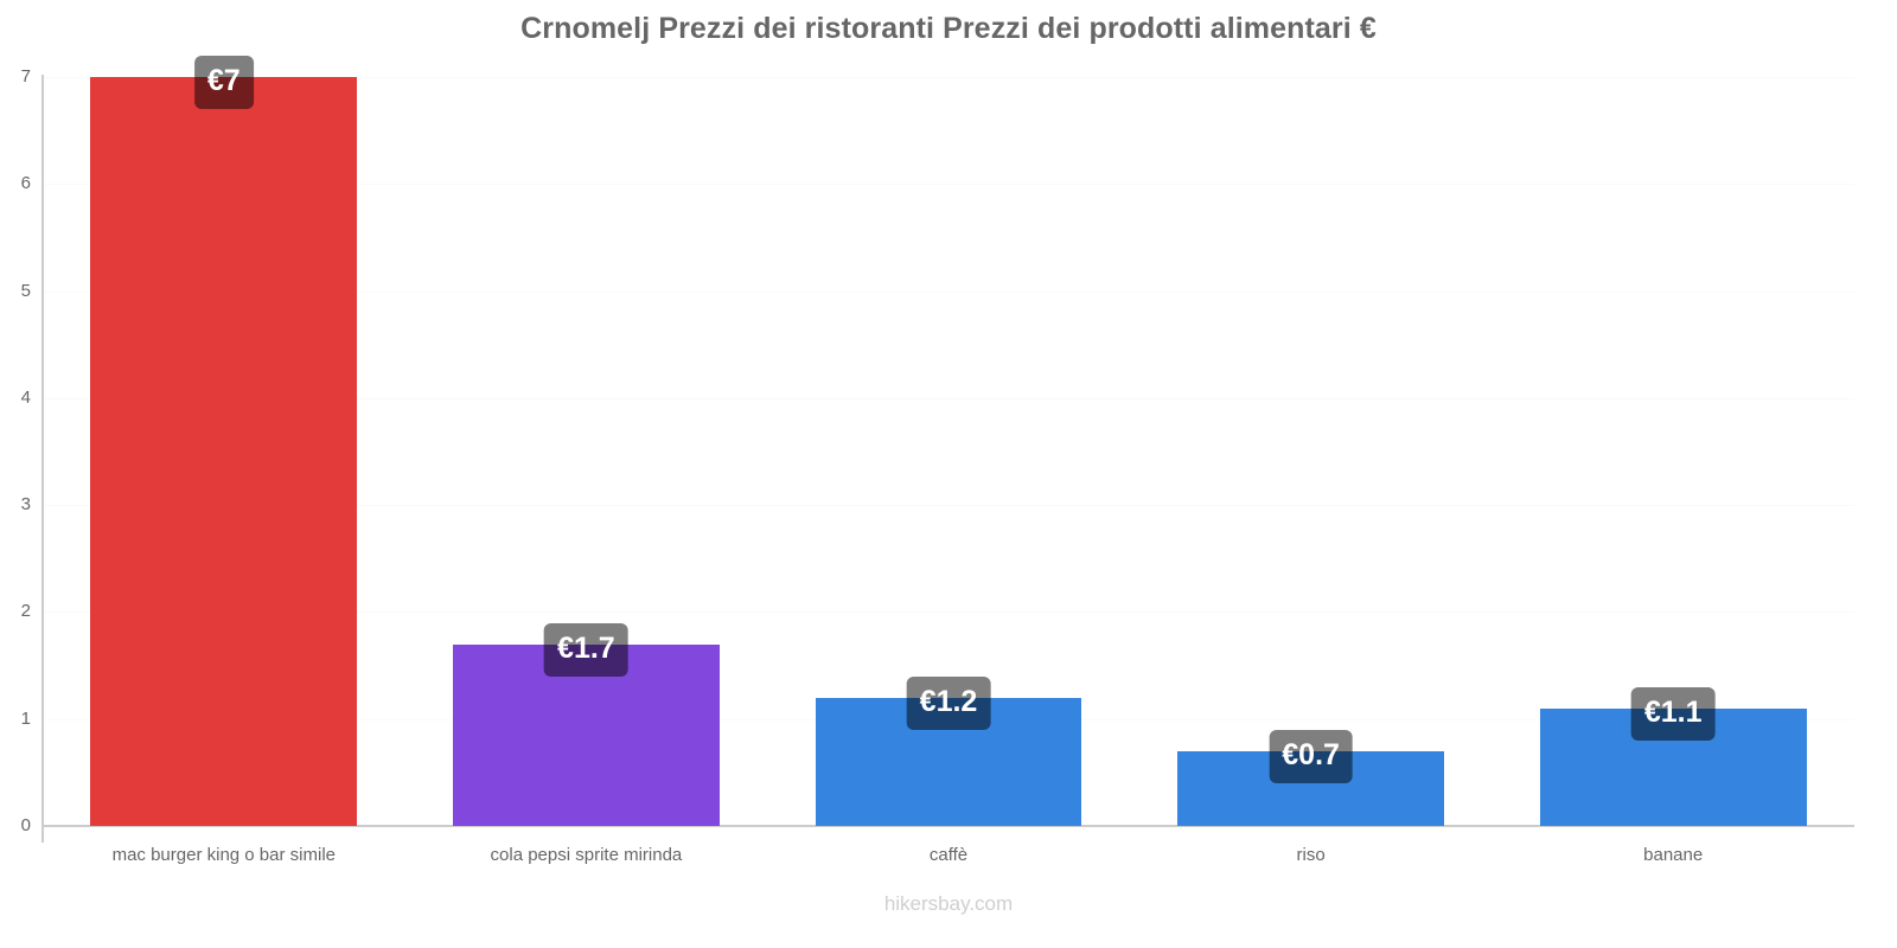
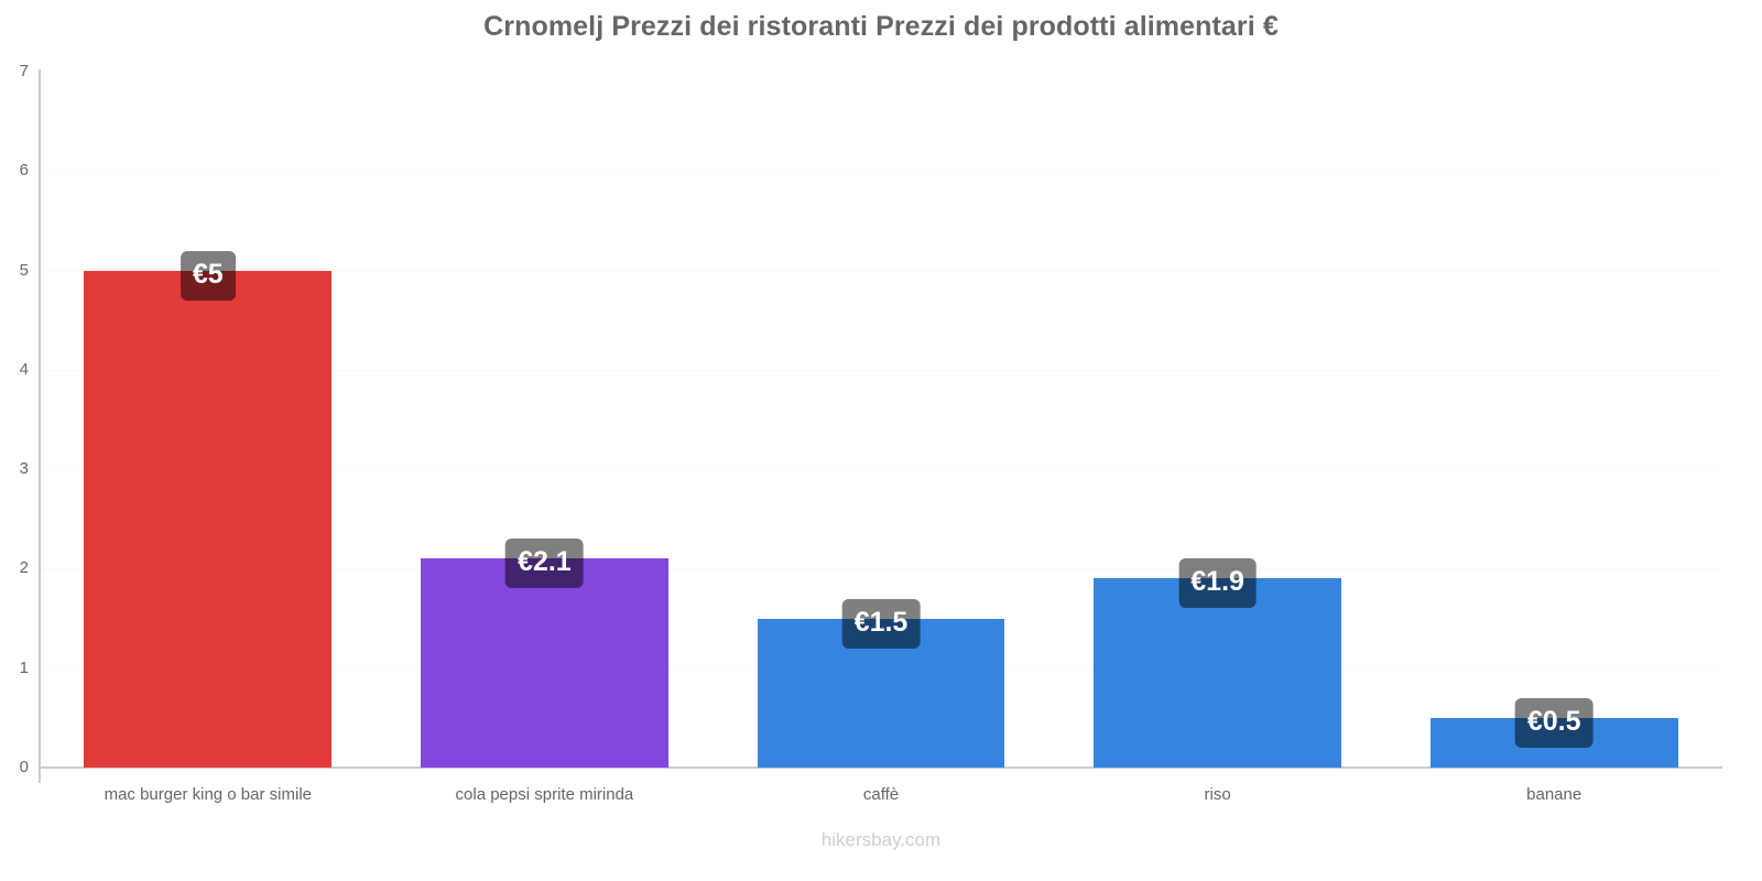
mac burger king o bar simile: €7 -> €5
cola pepsi sprite mirinda: €1.7 -> €2.1
caffè: €1.2 -> €1.5
riso: €0.7 -> €1.9
banane: €1.1 -> €0.5
